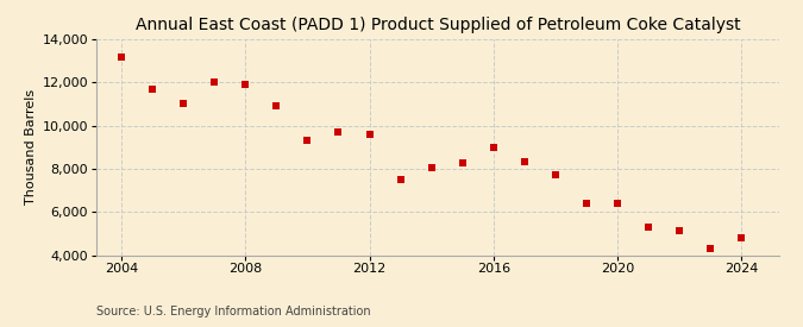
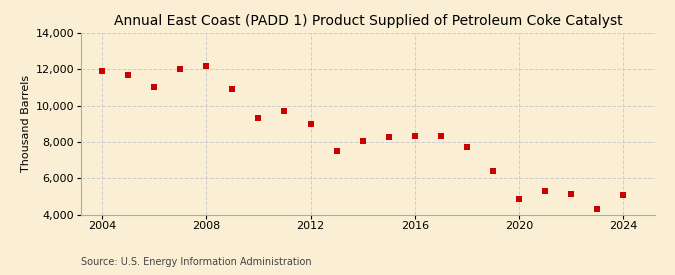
2004: 13,200 -> 11,900
2008: 11,900 -> 12,200
2012: 9,600 -> 9,000
2016: 9,000 -> 8,300
2020: 6,400 -> 4,800
2024: 4,800 -> 5,100
